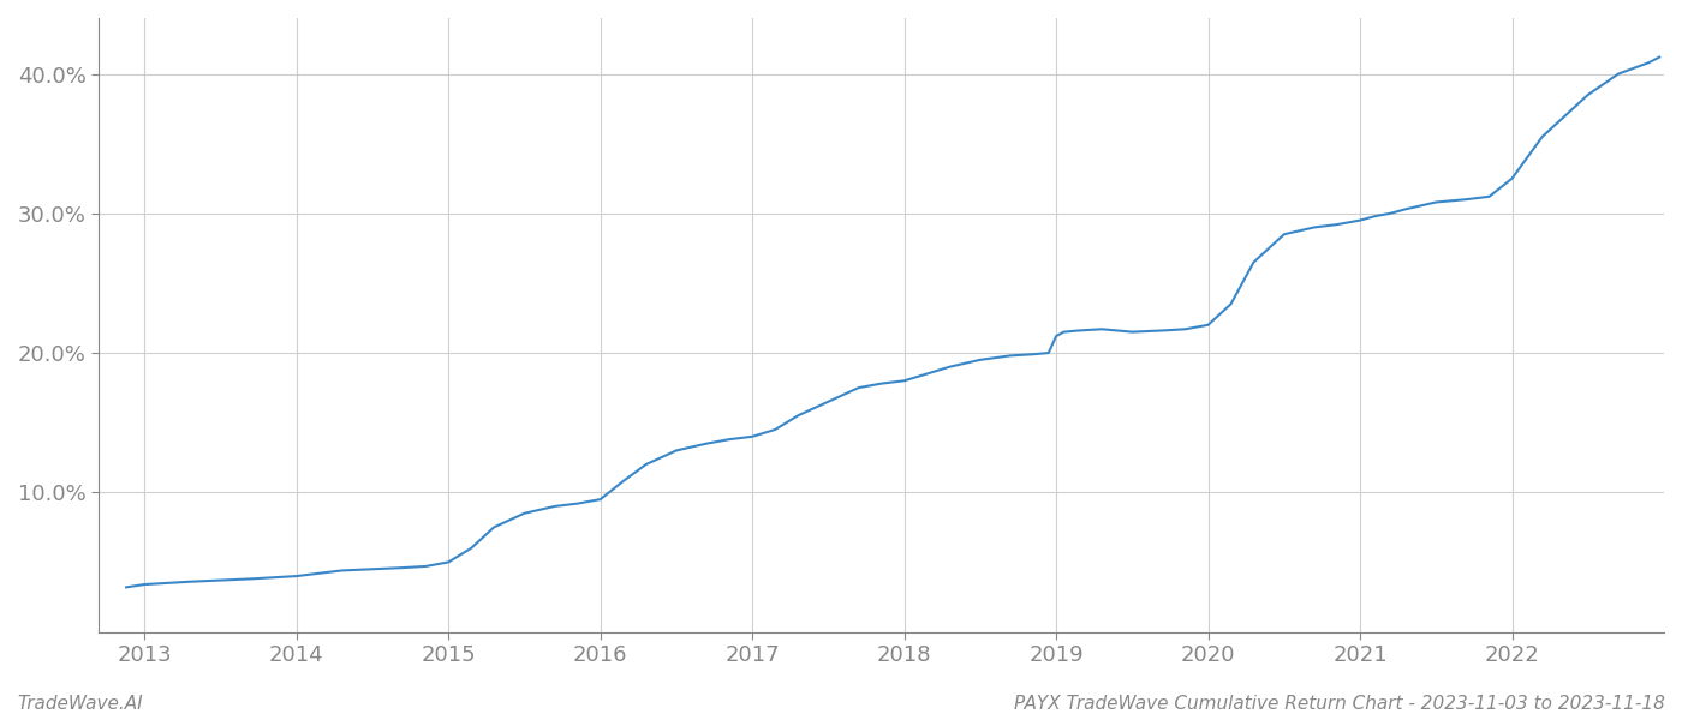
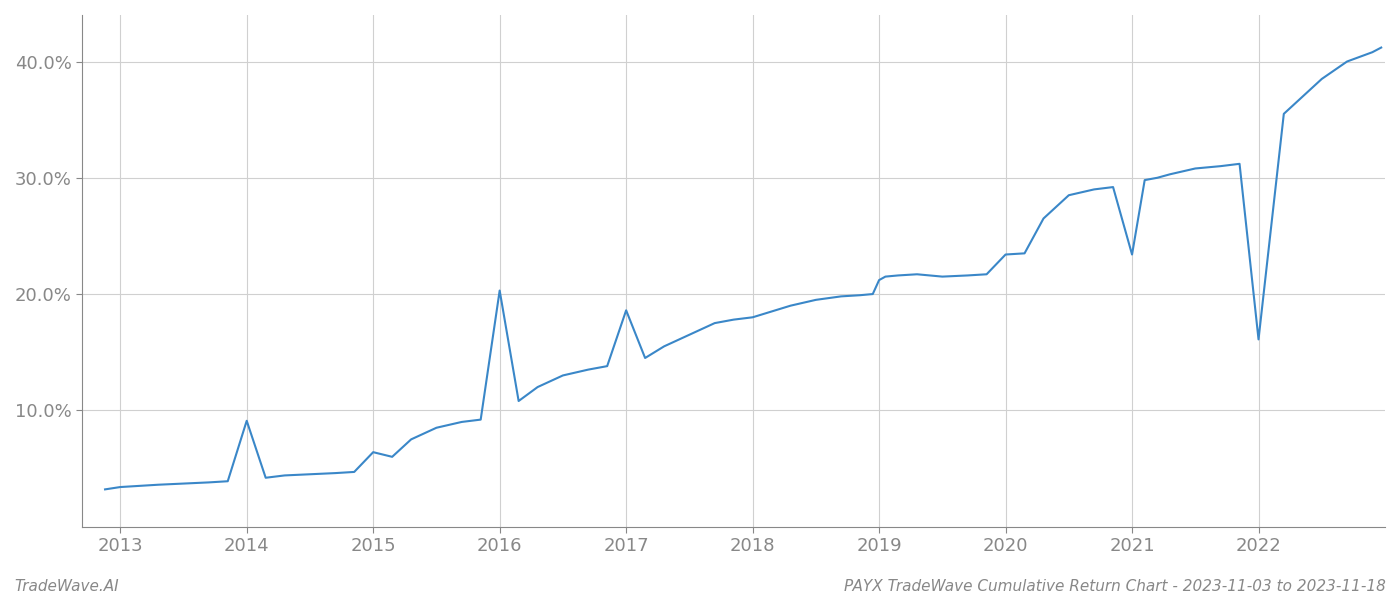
2014: 4.0% -> 9.1%
2015: 5.0% -> 6.4%
2016: 9.5% -> 20.3%
2017: 14.0% -> 18.6%
2020: 22.0% -> 23.4%
2021: 29.5% -> 23.4%
2022: 32.5% -> 16.1%
